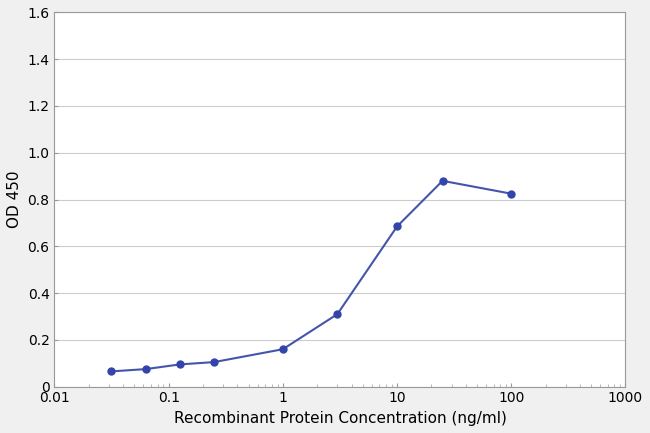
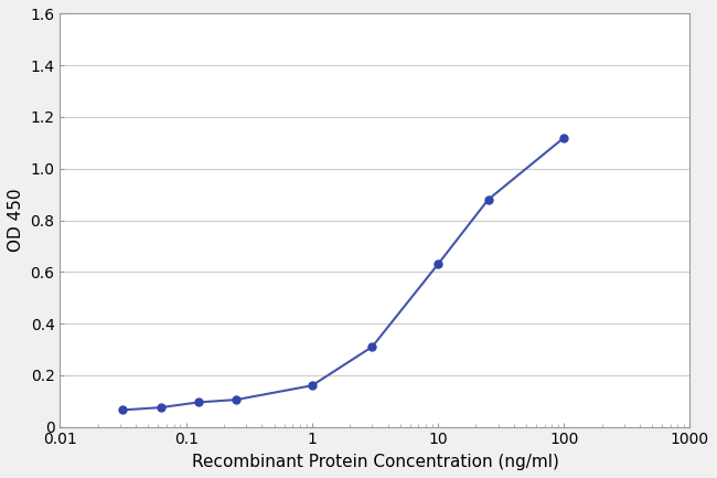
10: 0.685 -> 0.630
100: 0.825 -> 1.120
